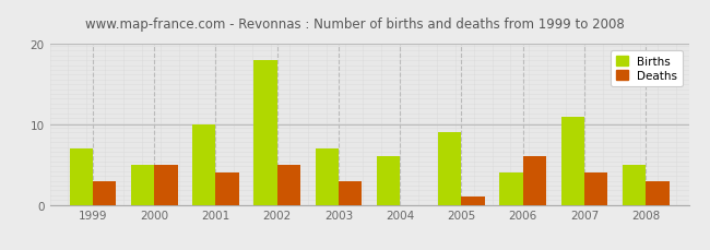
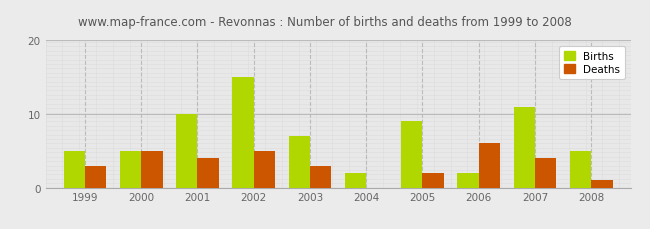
Births/1999: 7 -> 5
Births/2002: 18 -> 15
Births/2004: 6 -> 2
Deaths/2005: 1 -> 2
Births/2006: 4 -> 2
Deaths/2008: 3 -> 1
